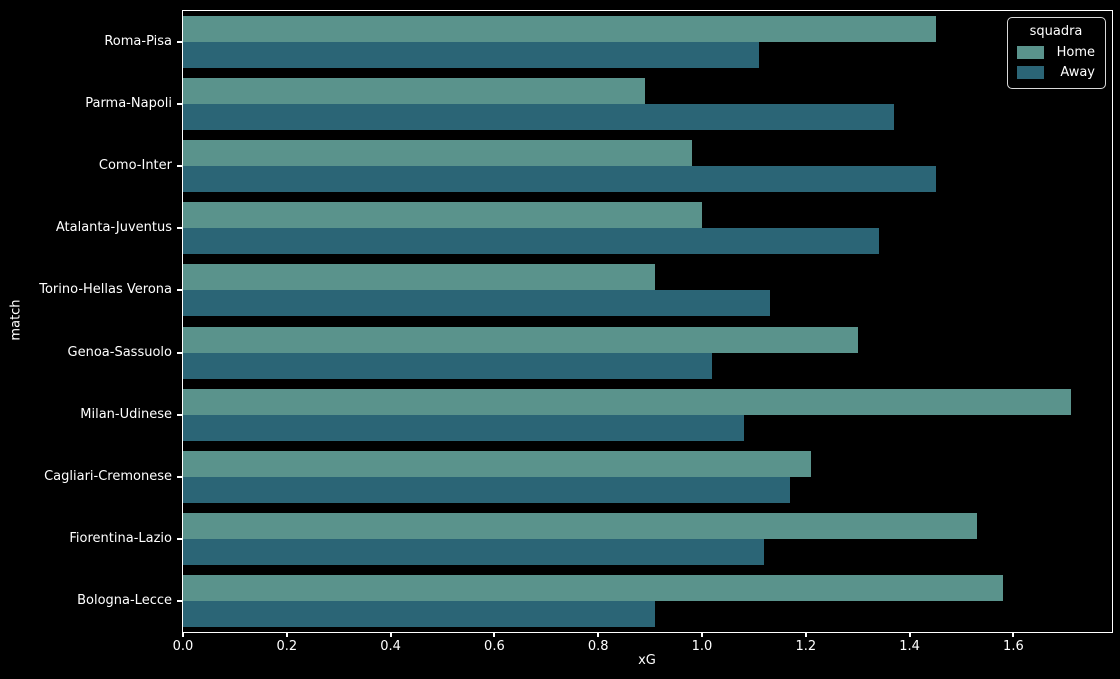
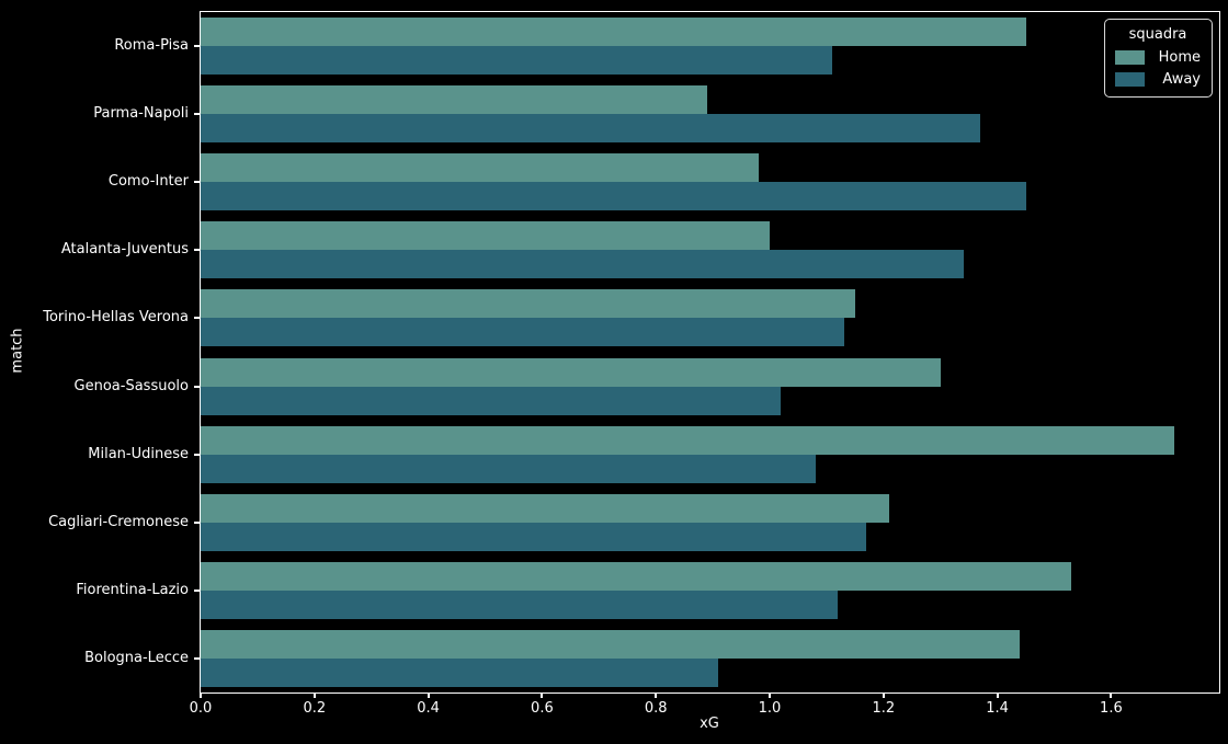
Home/Torino-Hellas Verona: 0.91 -> 1.15
Home/Bologna-Lecce: 1.58 -> 1.44
